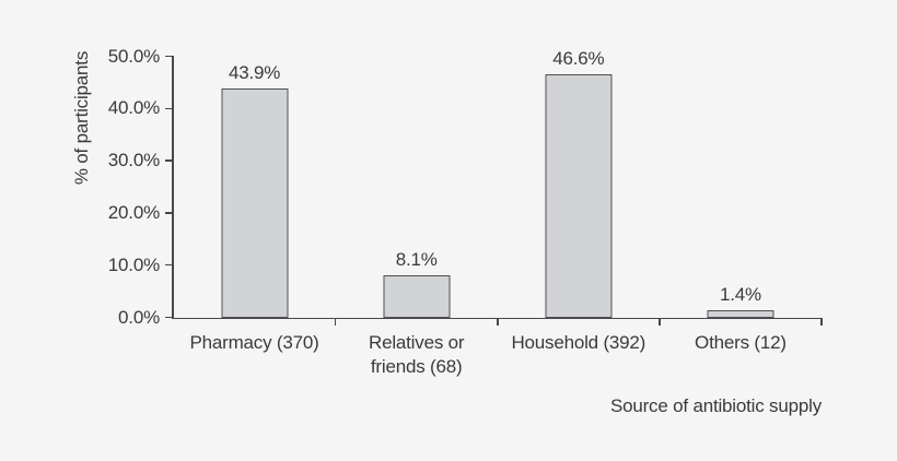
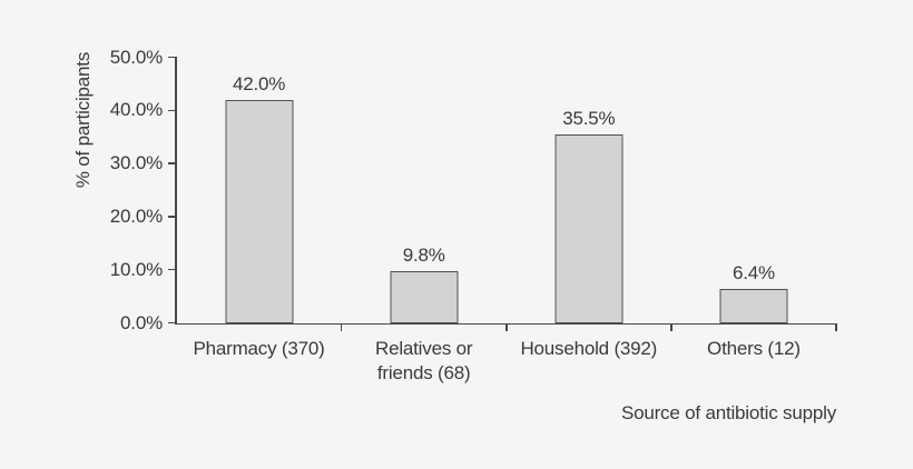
Pharmacy (370): 43.9% -> 42.0%
Relatives or friends (68): 8.1% -> 9.8%
Household (392): 46.6% -> 35.5%
Others (12): 1.4% -> 6.4%
